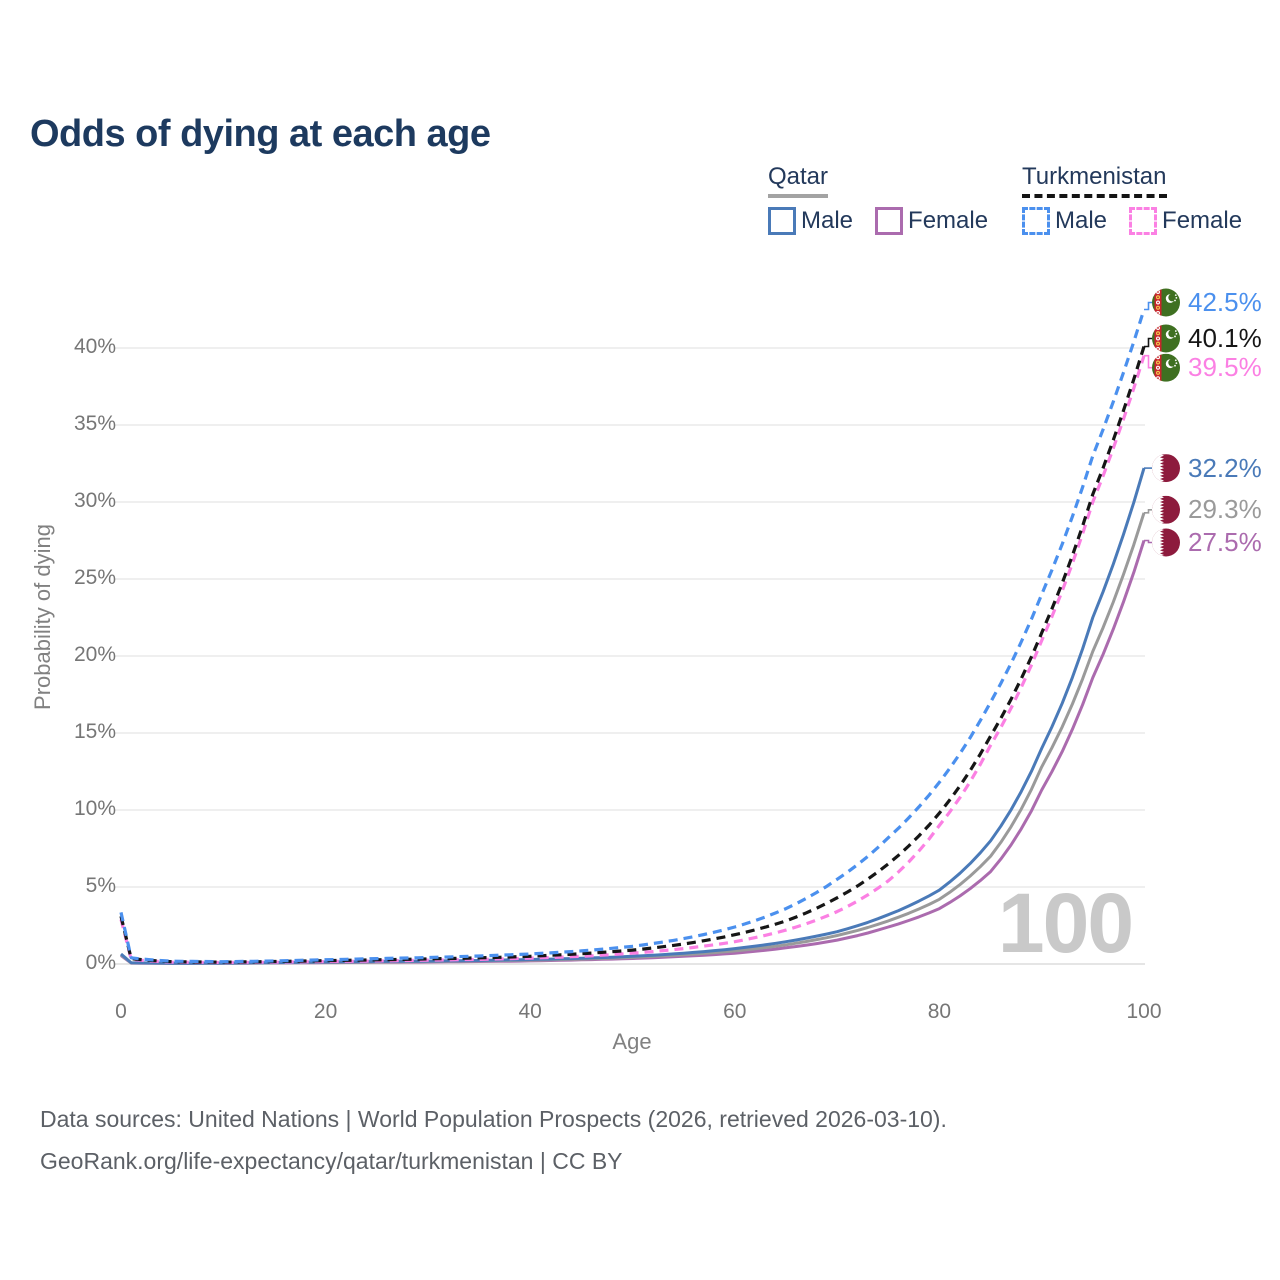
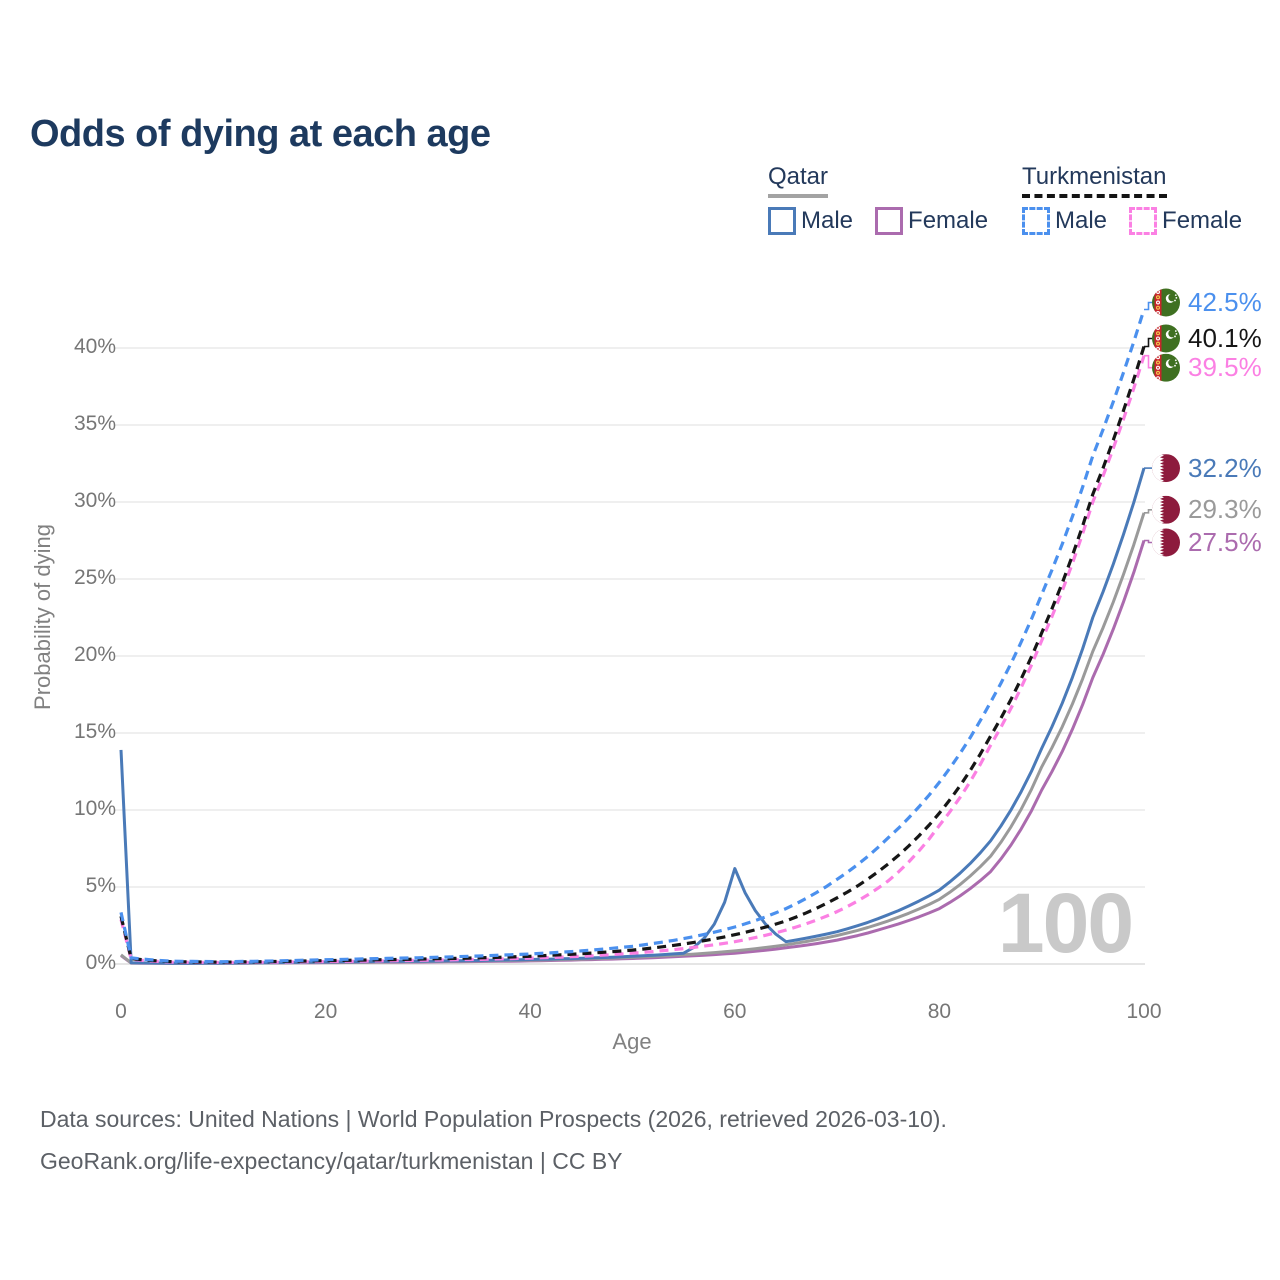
Qatar Male/0: 0.7% -> 13.9%
Qatar Male/60: 1.0% -> 6.2%
